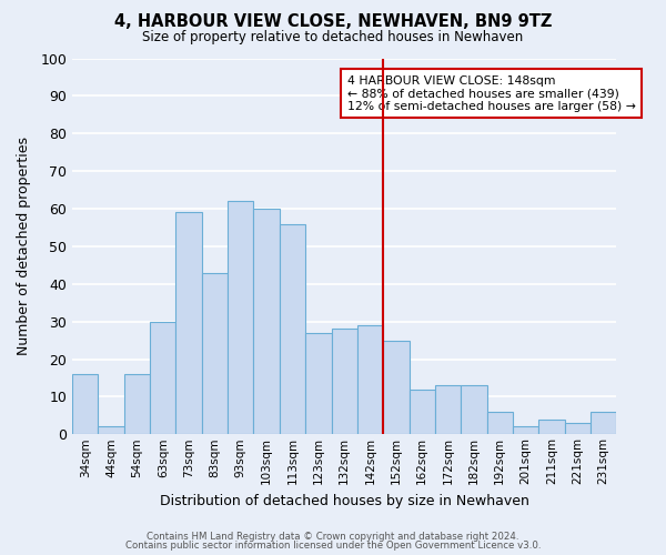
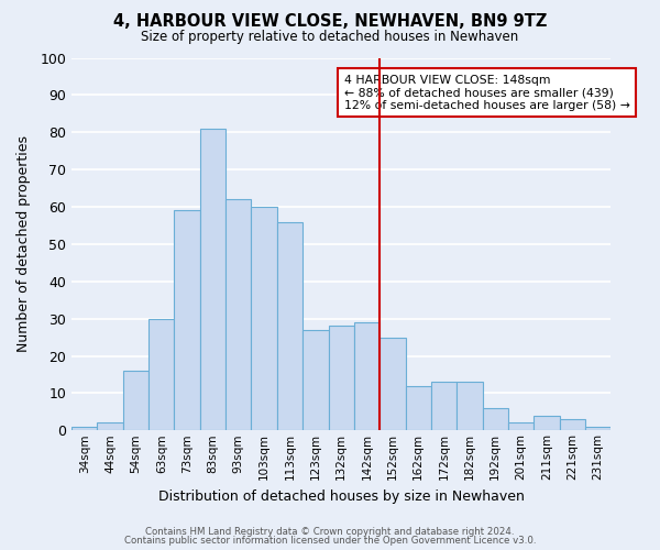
34sqm: 16 -> 1
83sqm: 43 -> 81
231sqm: 6 -> 1
